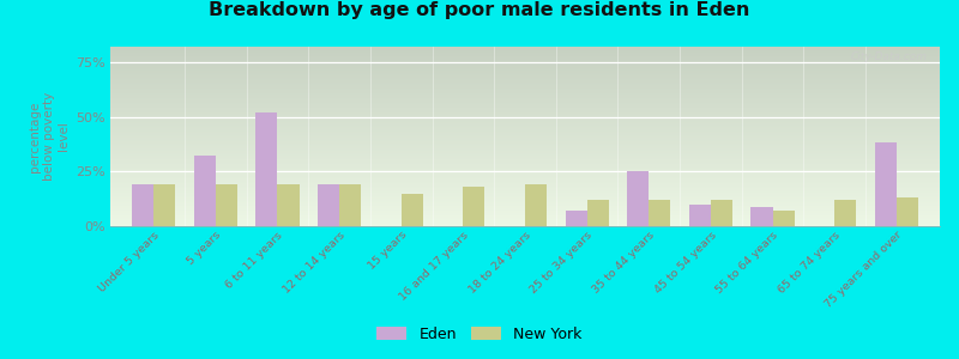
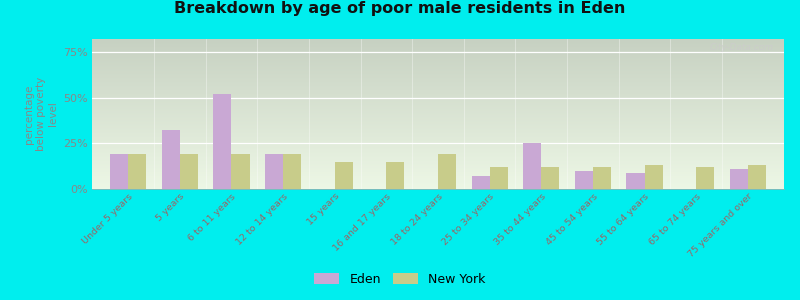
New York/16 and 17 years: 18% -> 15%
New York/55 to 64 years: 7% -> 13%
Eden/75 years and over: 38% -> 11%
